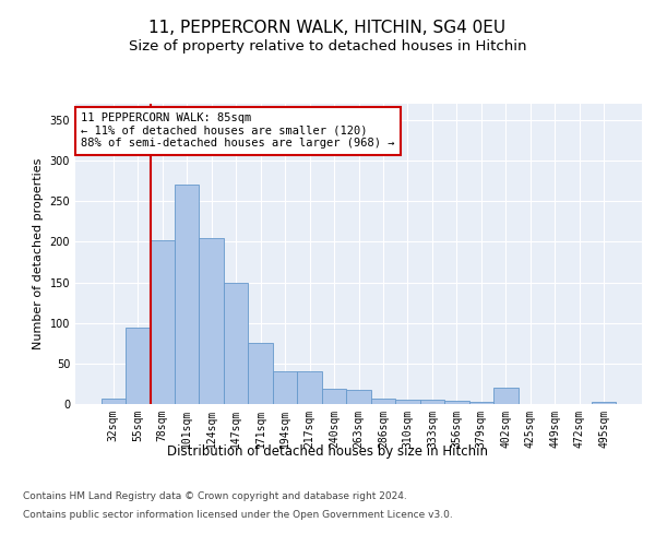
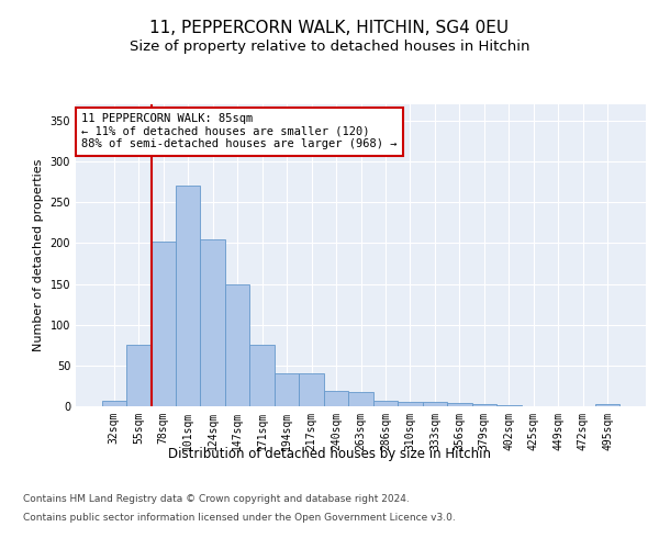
55sqm: 94 -> 75
402sqm: 20 -> 2
